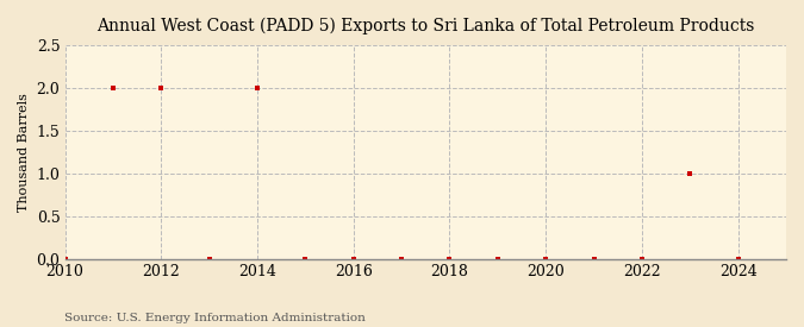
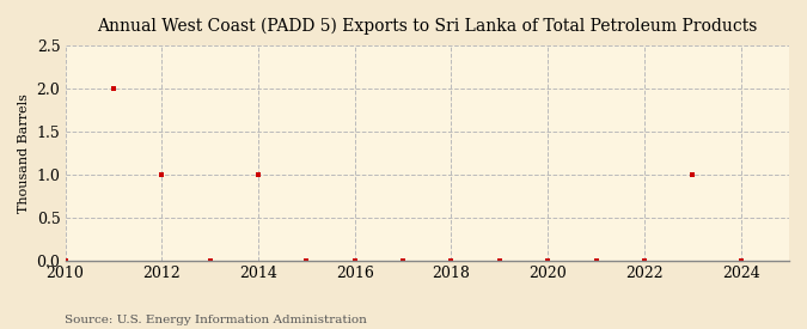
2012: 2 -> 1
2014: 2 -> 1
